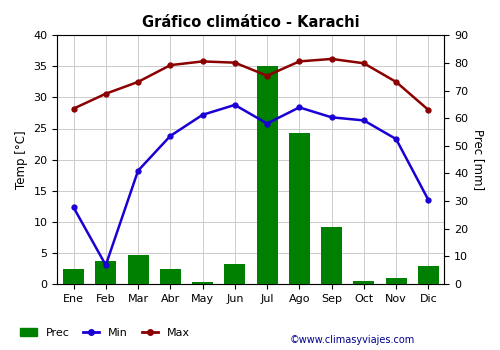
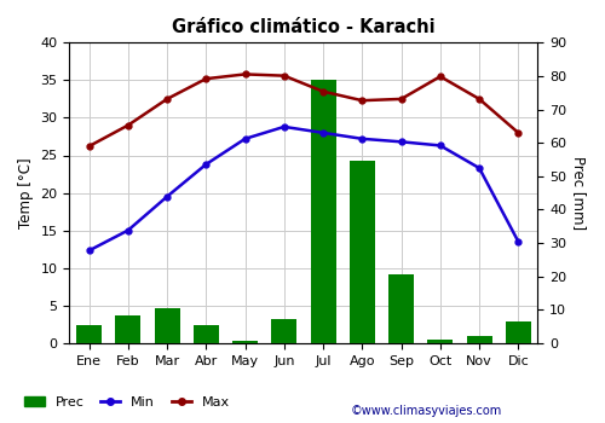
Max/Ene: 28.2 -> 26.2
Min/Feb: 3.0 -> 15.0
Max/Feb: 30.6 -> 29.0
Min/Mar: 18.2 -> 19.5
Min/Jul: 25.8 -> 28.0
Min/Ago: 28.4 -> 27.2
Max/Ago: 35.8 -> 32.3
Max/Sep: 36.2 -> 32.5
